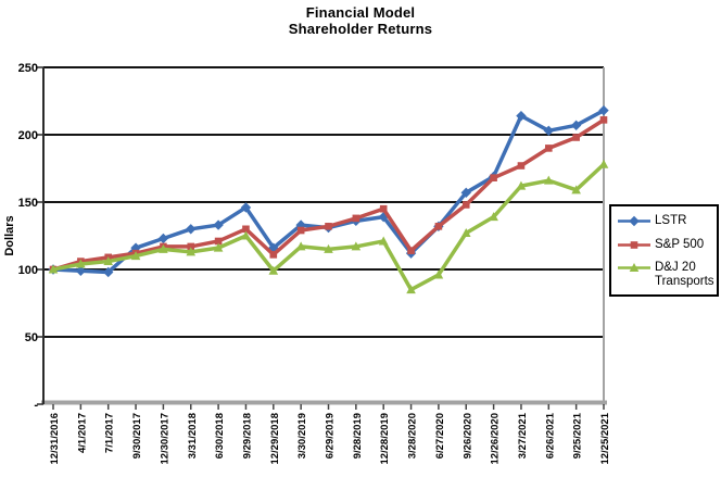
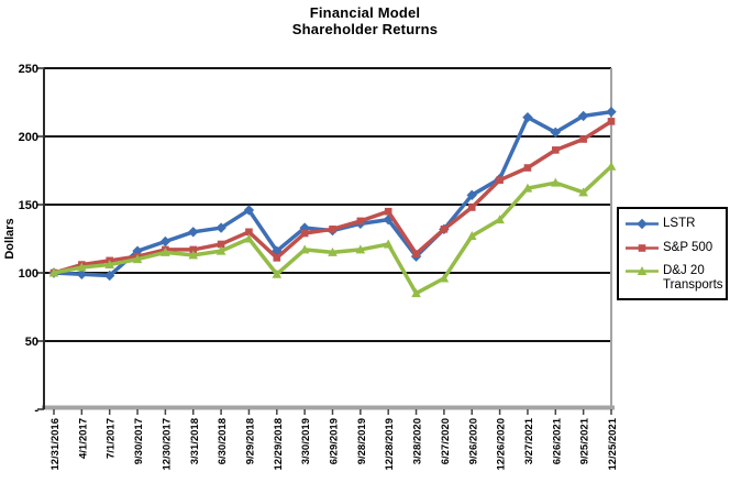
LSTR/9/25/2021: 207 -> 215
